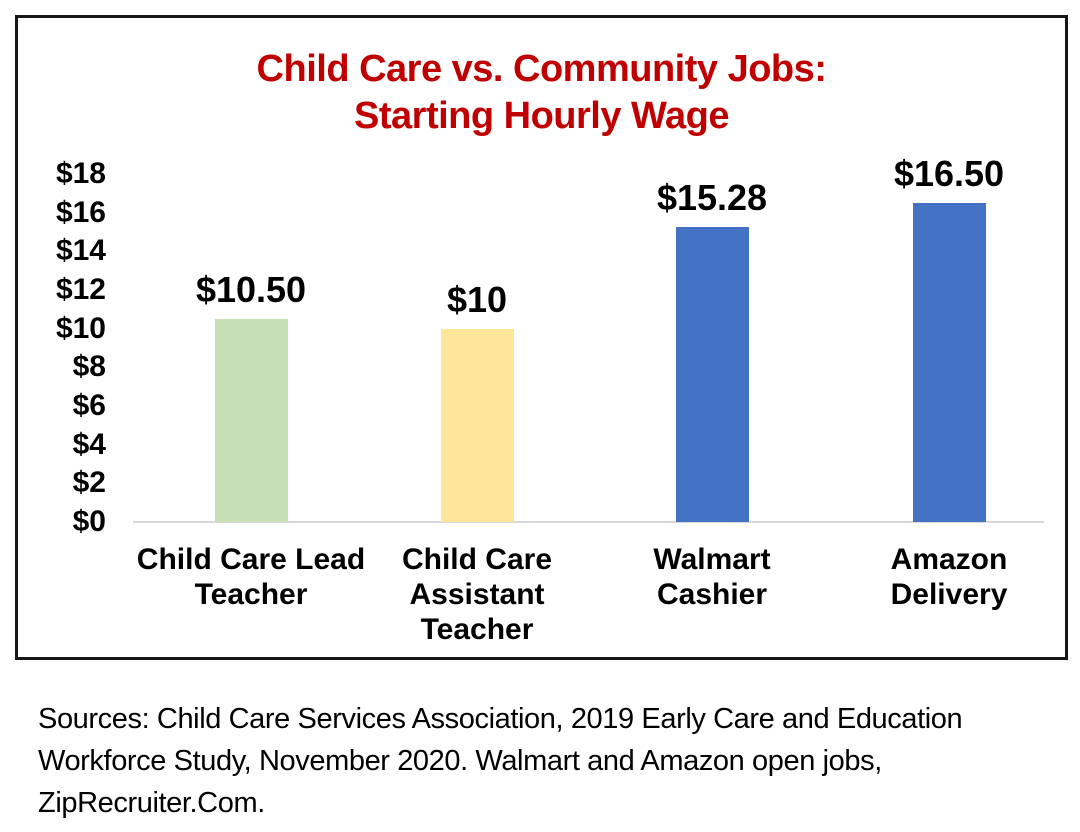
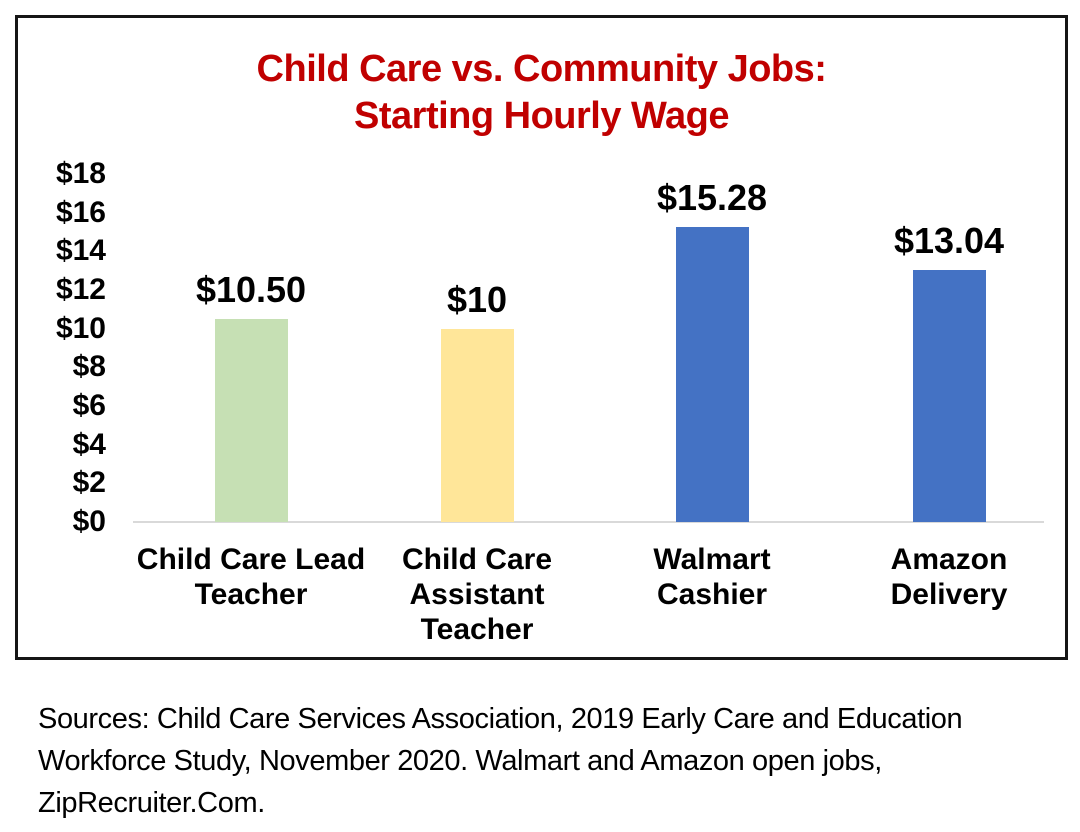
Amazon Delivery: $16.50 -> $13.04
